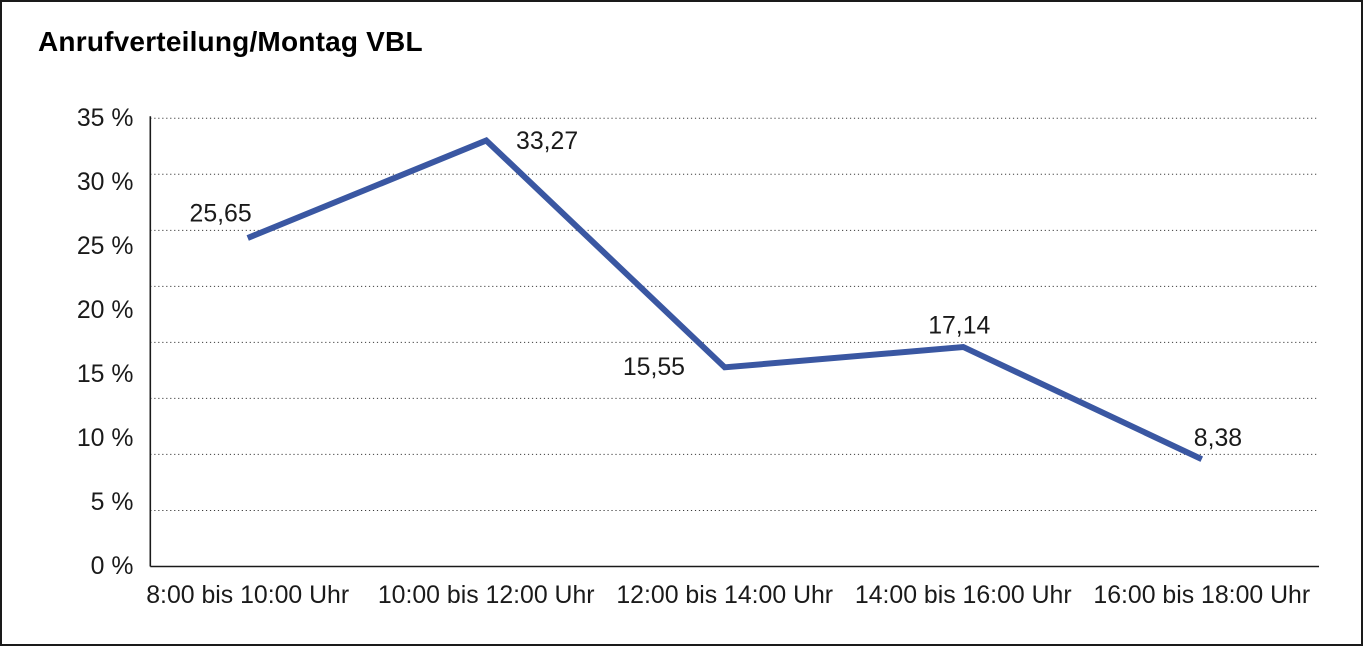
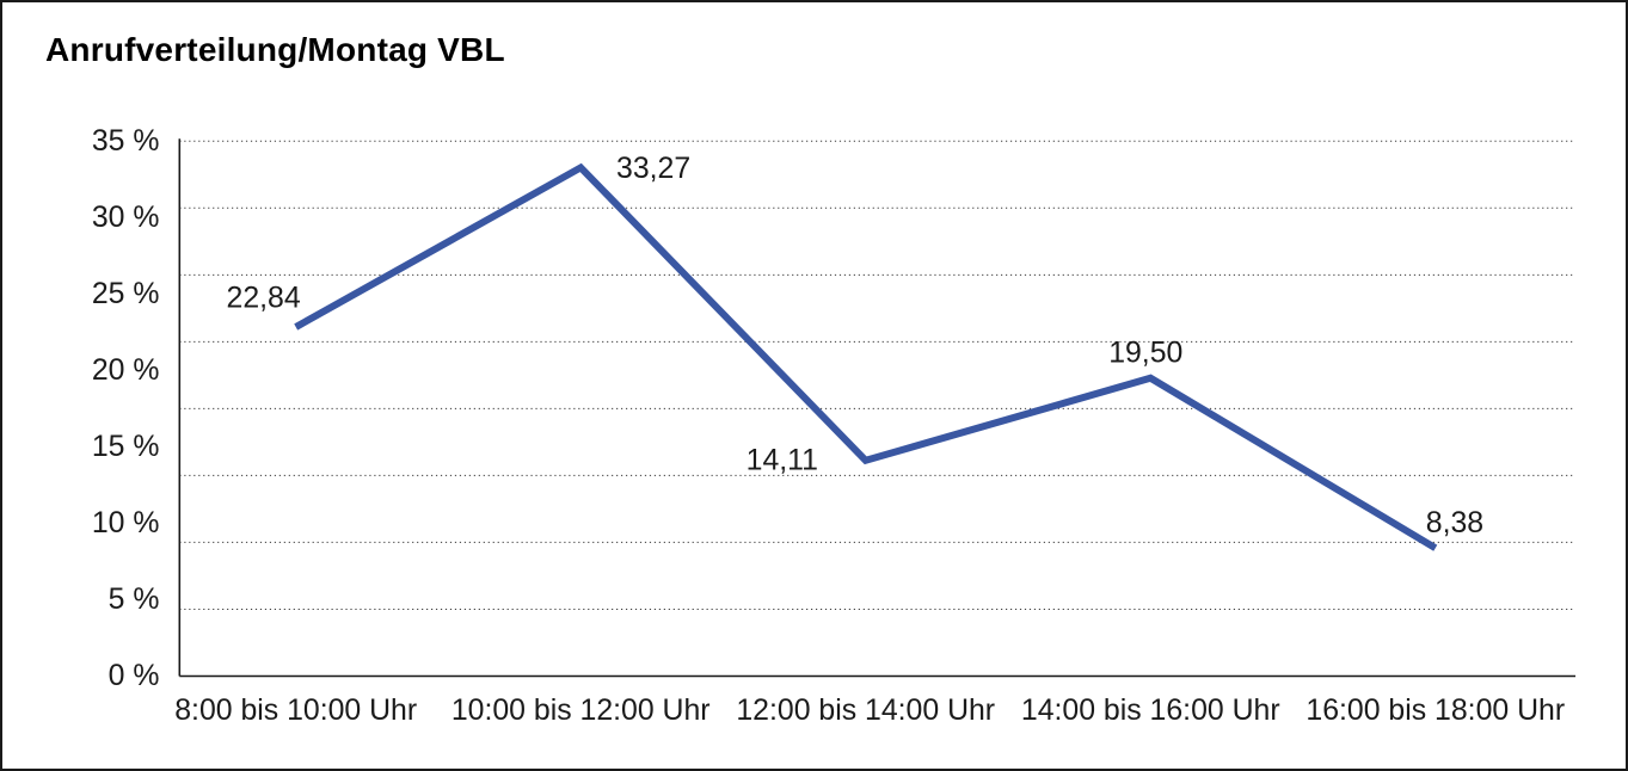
8:00 bis 10:00 Uhr: 25,65 -> 22,84
12:00 bis 14:00 Uhr: 15,55 -> 14,11
14:00 bis 16:00 Uhr: 17,14 -> 19,50
